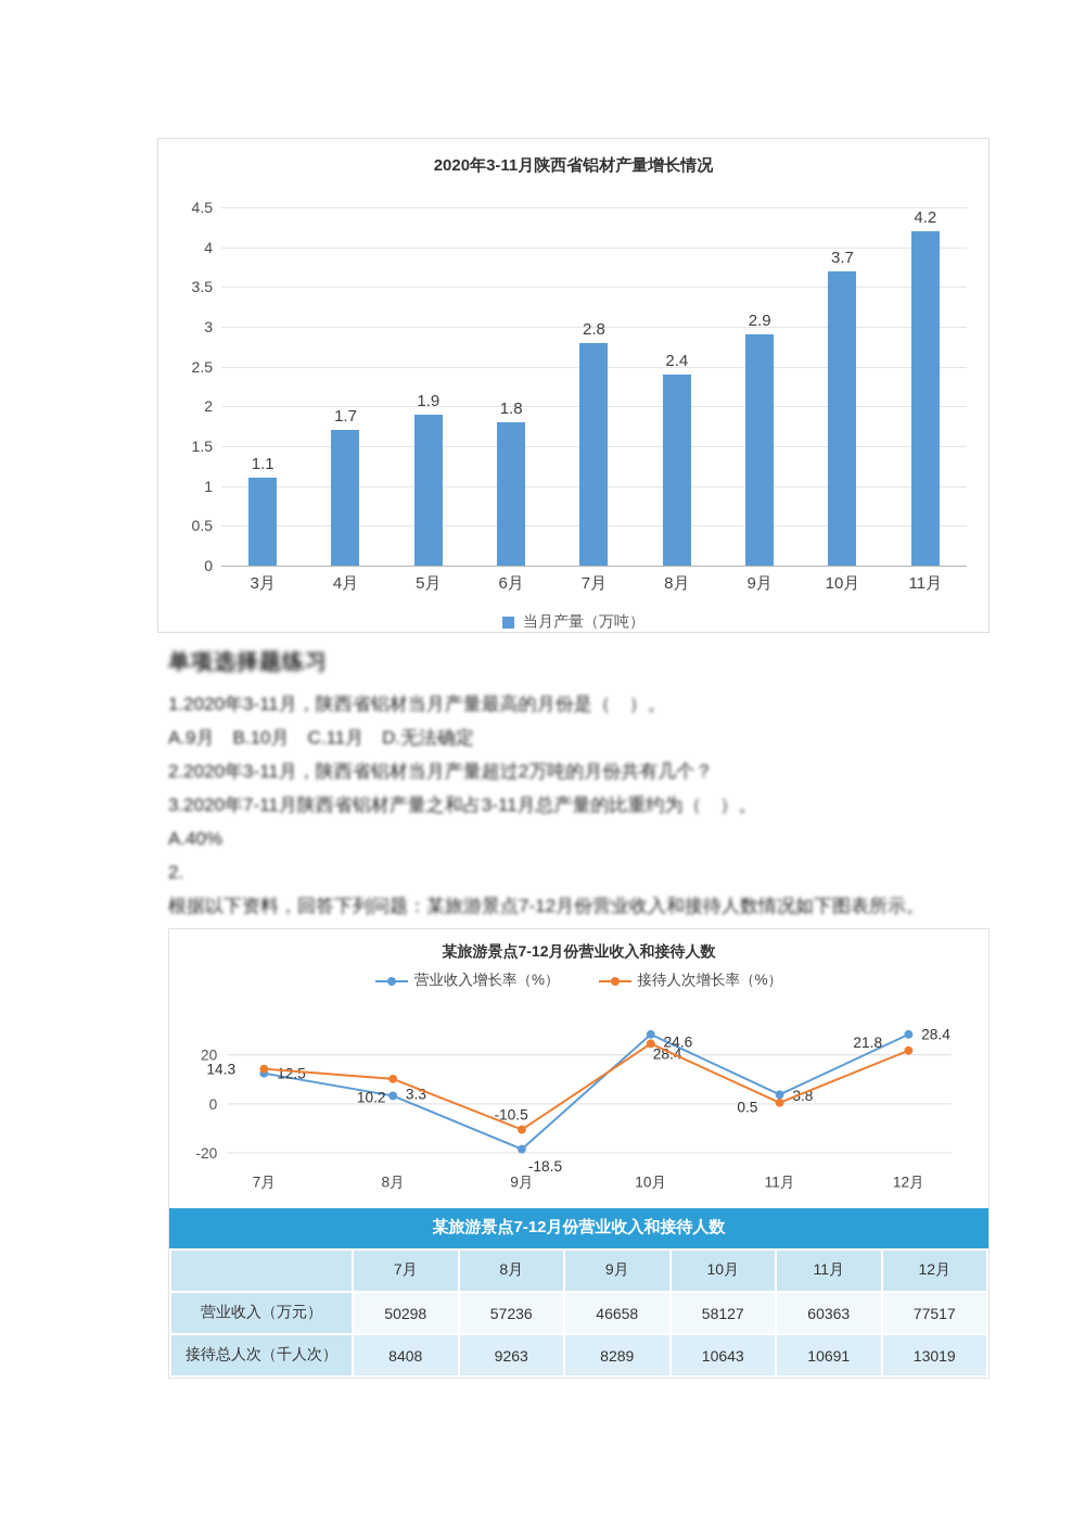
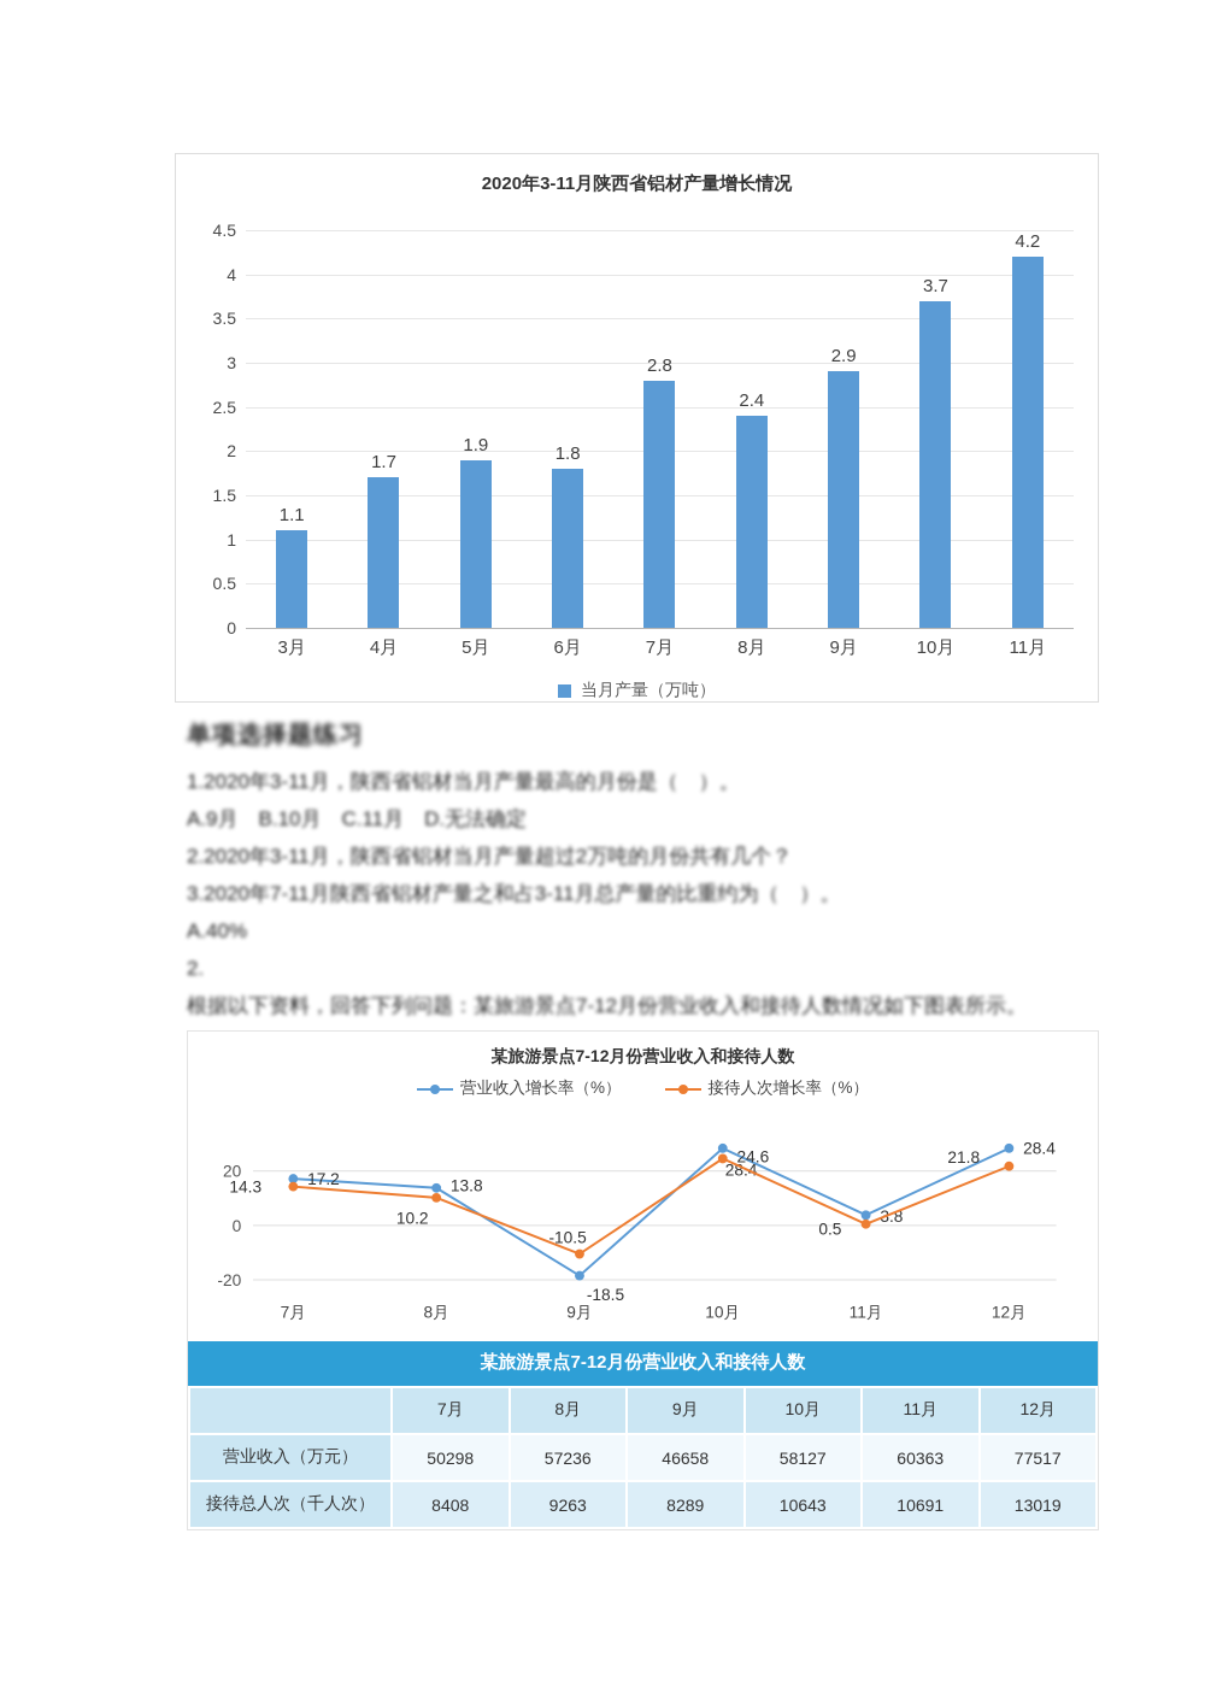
某旅游景点7-12月份营业收入和接待人数/营业收入增长率（%）/7月: 12.5 -> 17.2
某旅游景点7-12月份营业收入和接待人数/营业收入增长率（%）/8月: 3.3 -> 13.8
